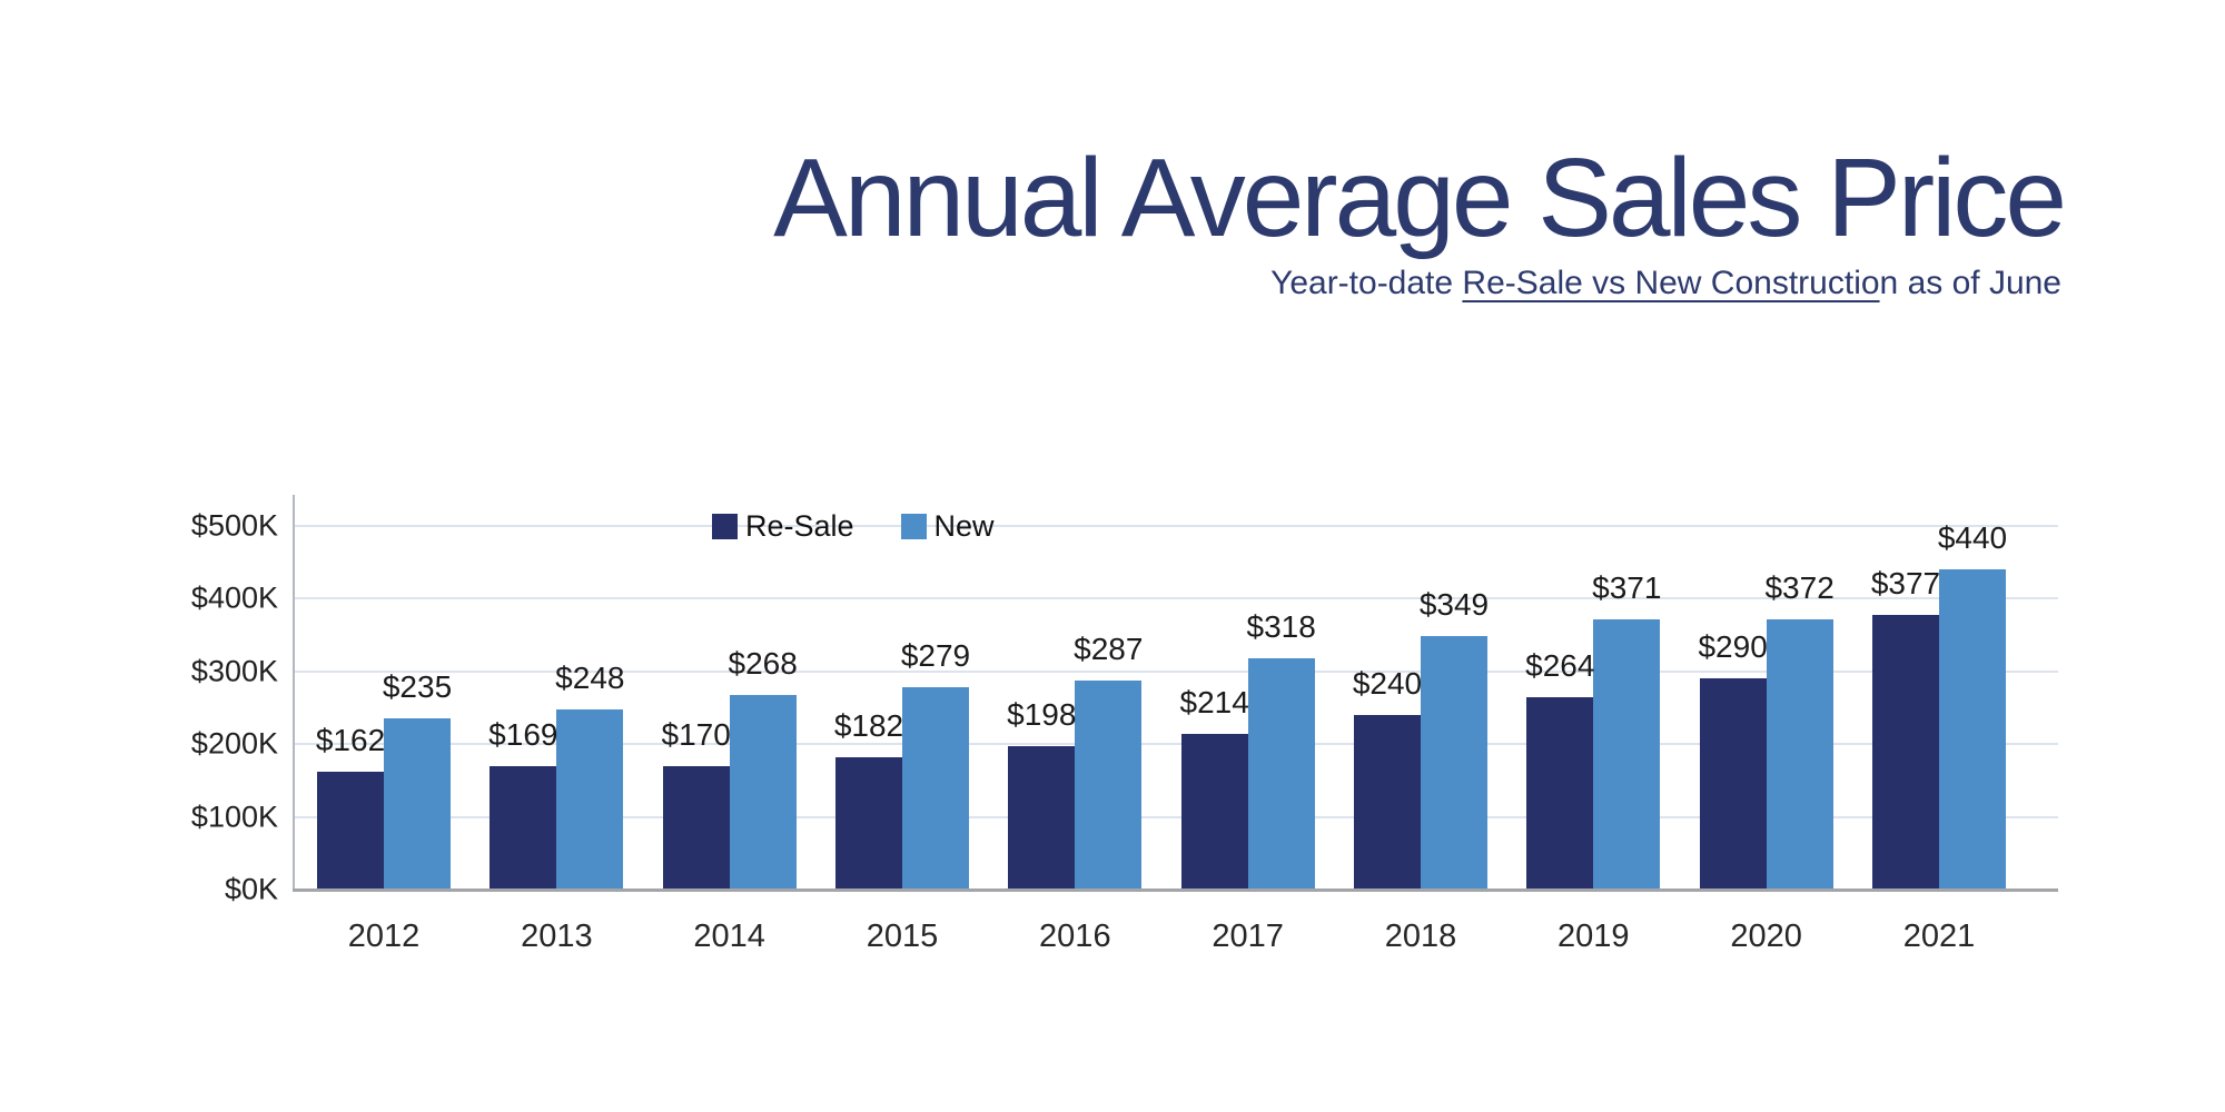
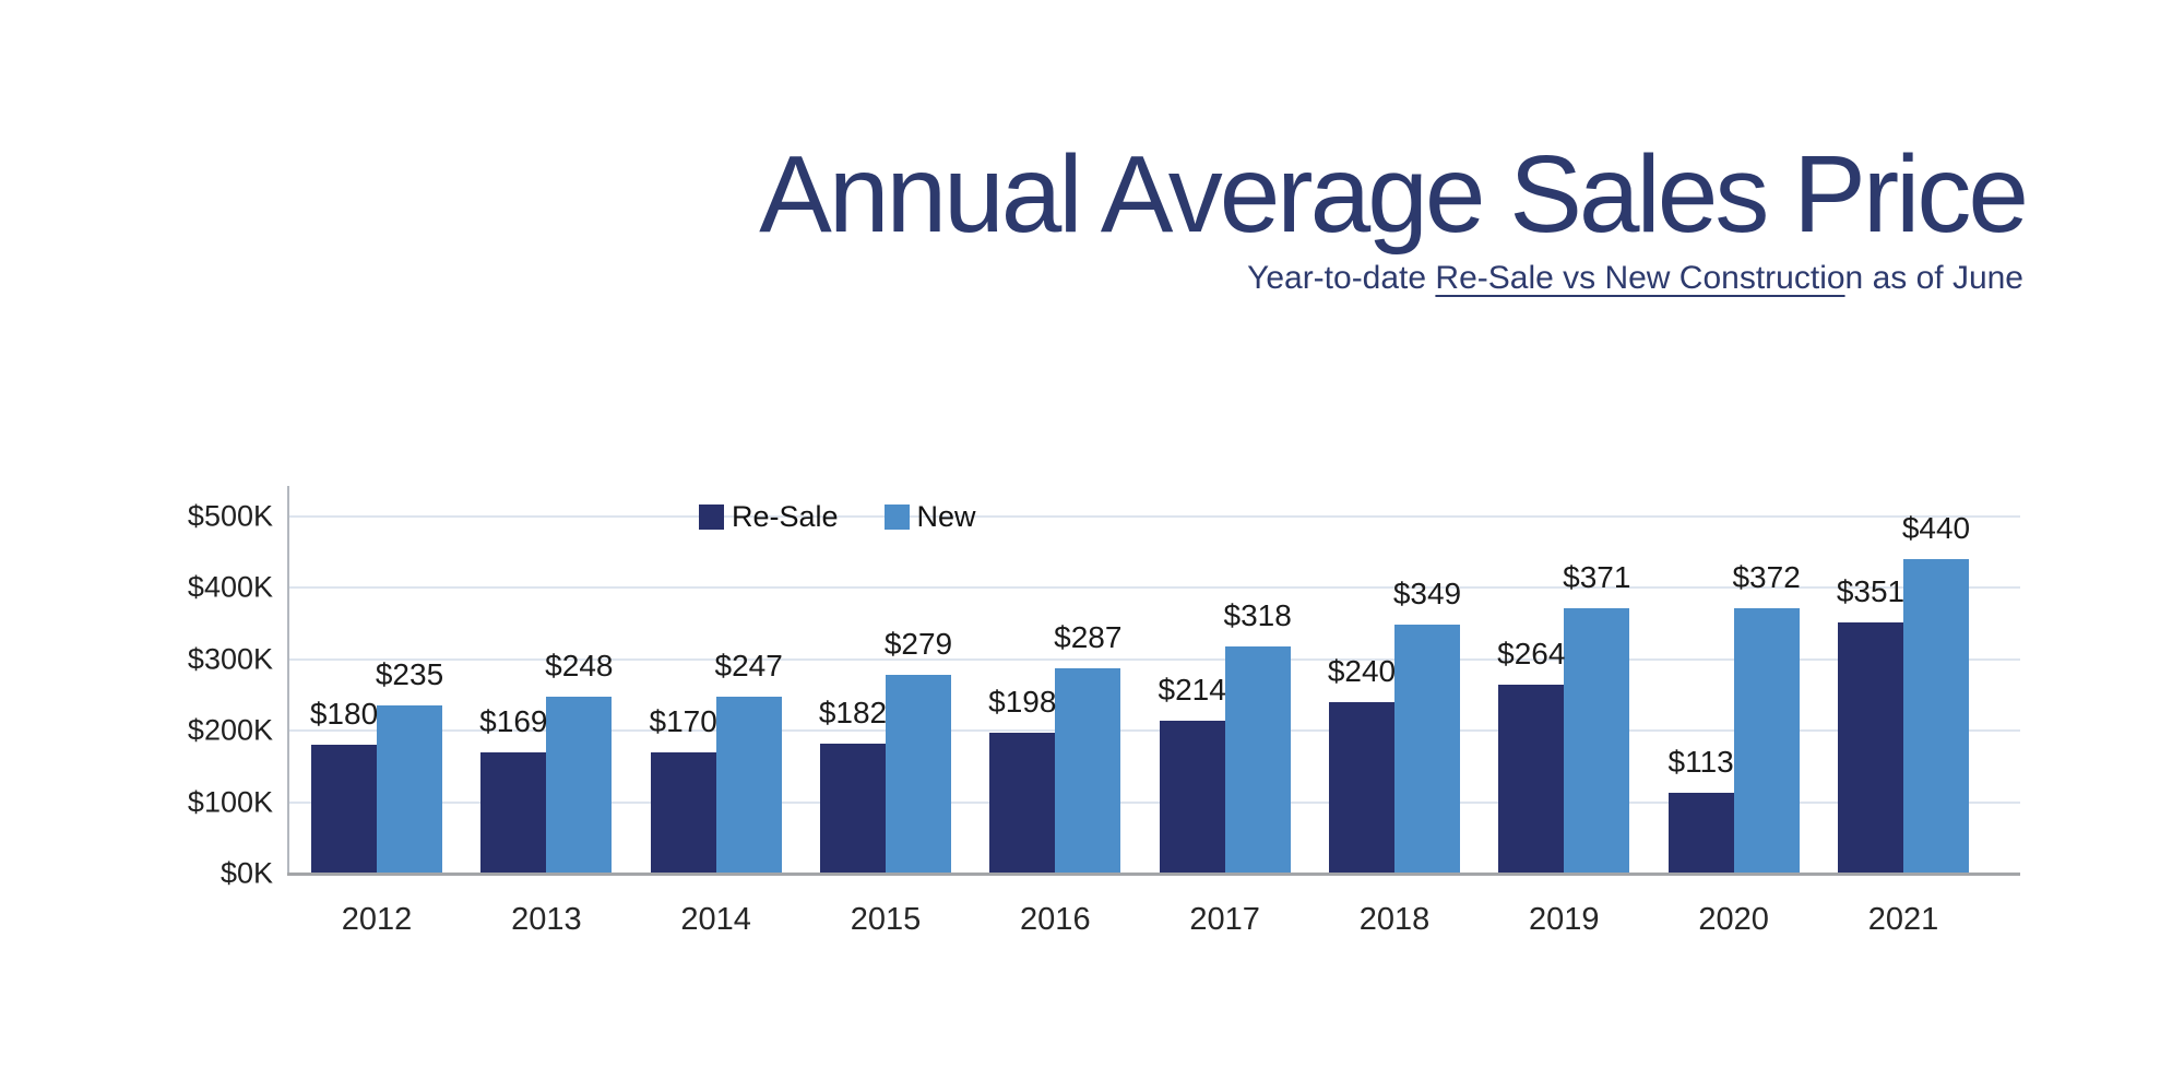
Re-Sale/2012: $162 -> $180
New/2014: $268 -> $247
Re-Sale/2020: $290 -> $113
Re-Sale/2021: $377 -> $351
